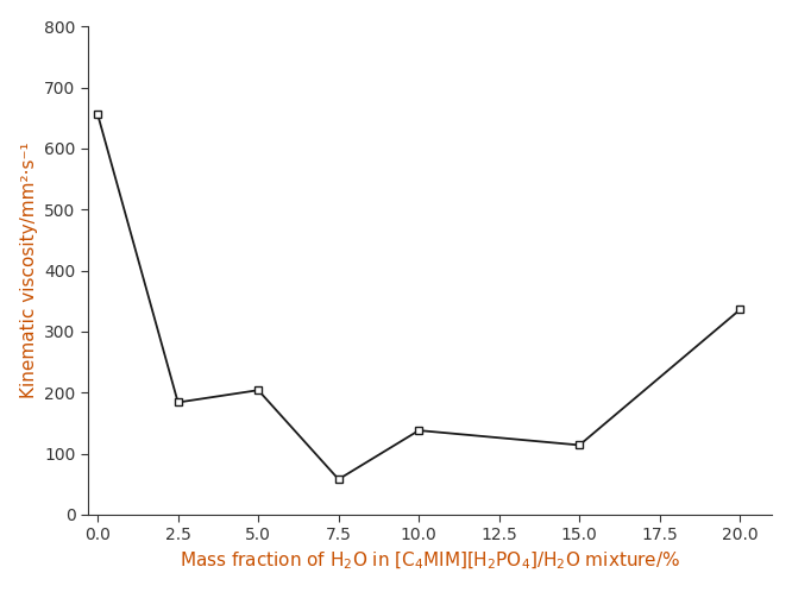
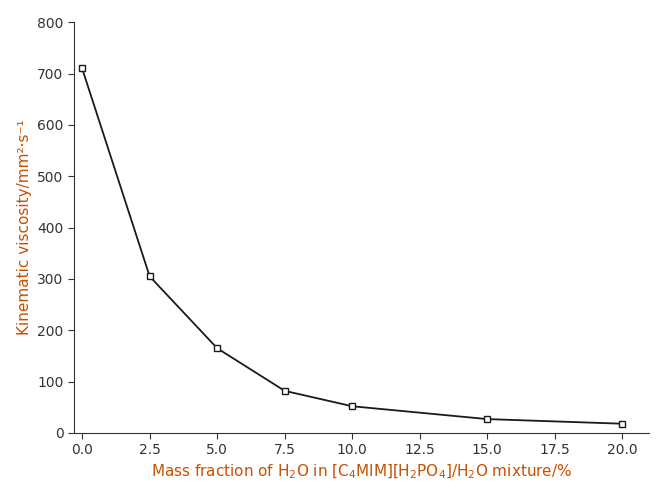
0.0: 656 -> 710
2.5: 184 -> 305
5.0: 204 -> 165
7.5: 58 -> 82
10.0: 138 -> 52
15.0: 114 -> 27
20.0: 336 -> 18
